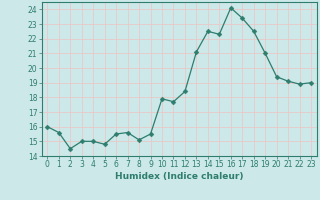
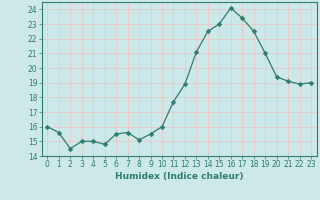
10: 17.9 -> 16.0
12: 18.4 -> 18.9
15: 22.3 -> 23.0
